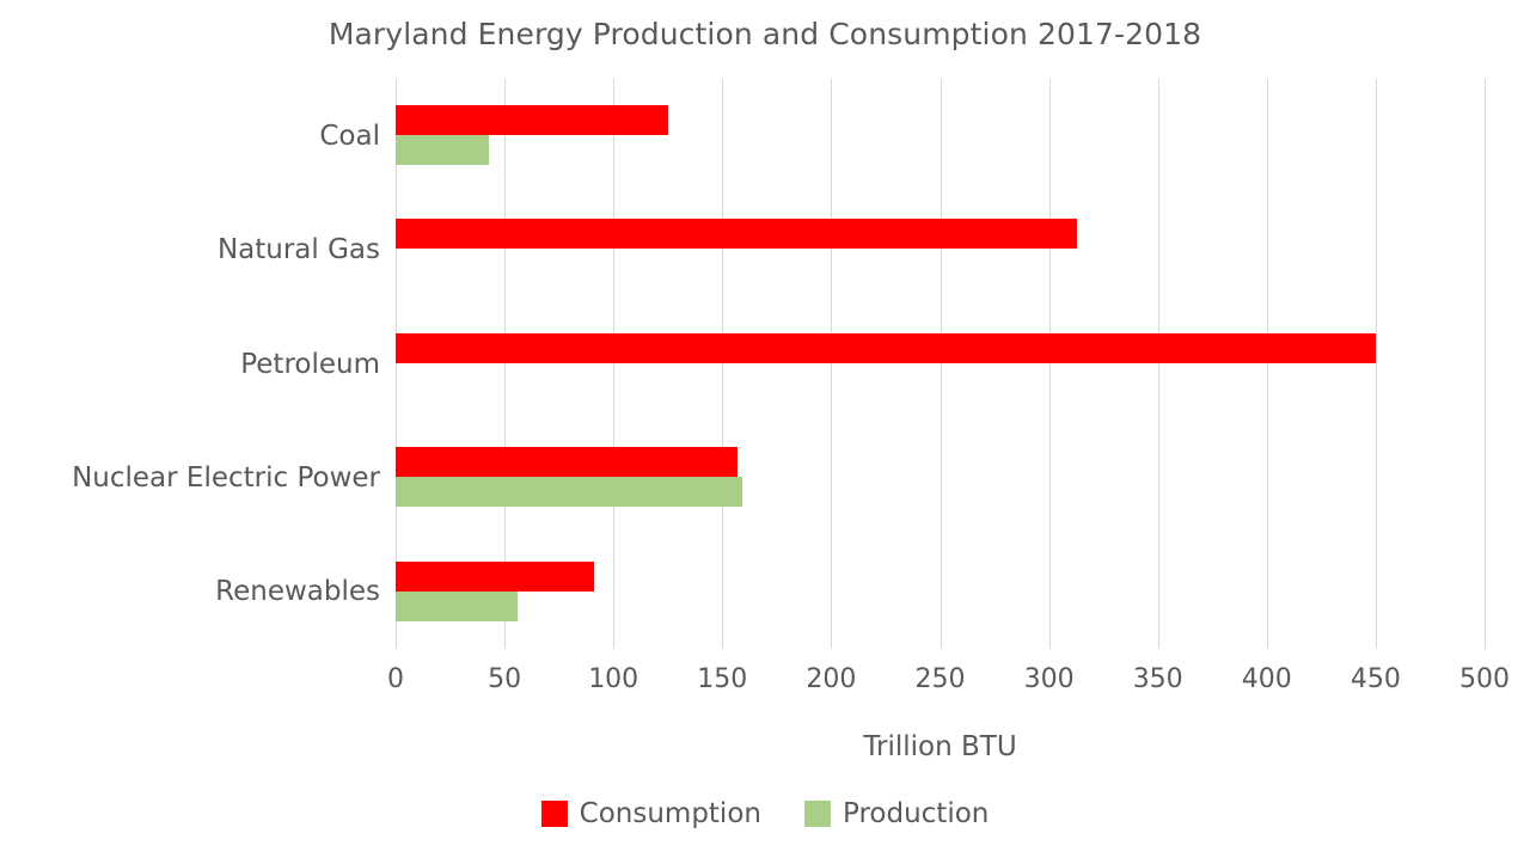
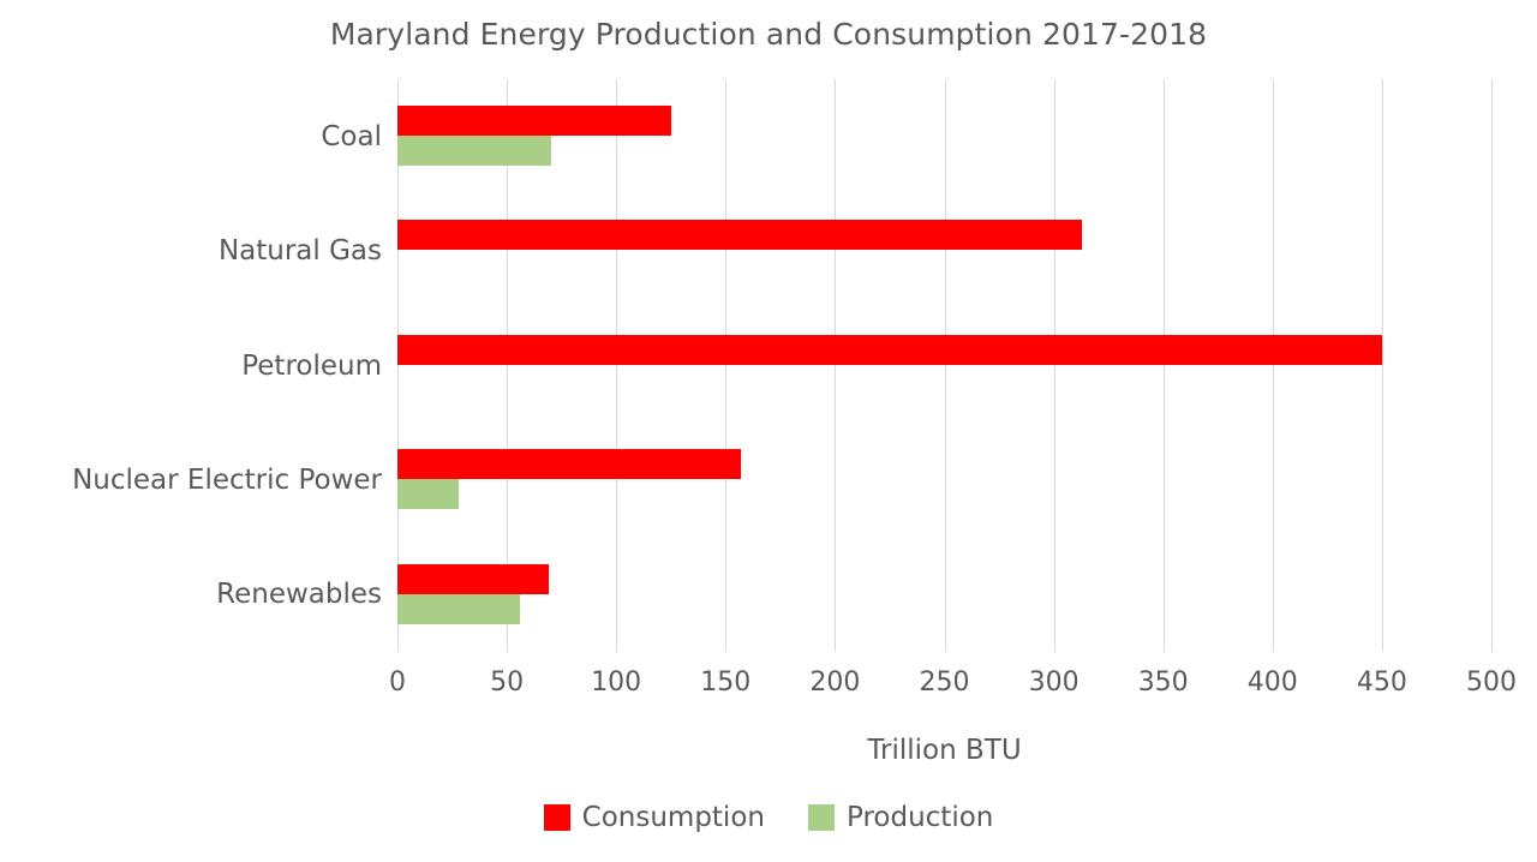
Production/Coal: 43 -> 70
Production/Nuclear Electric Power: 159 -> 28
Consumption/Renewables: 91 -> 69
